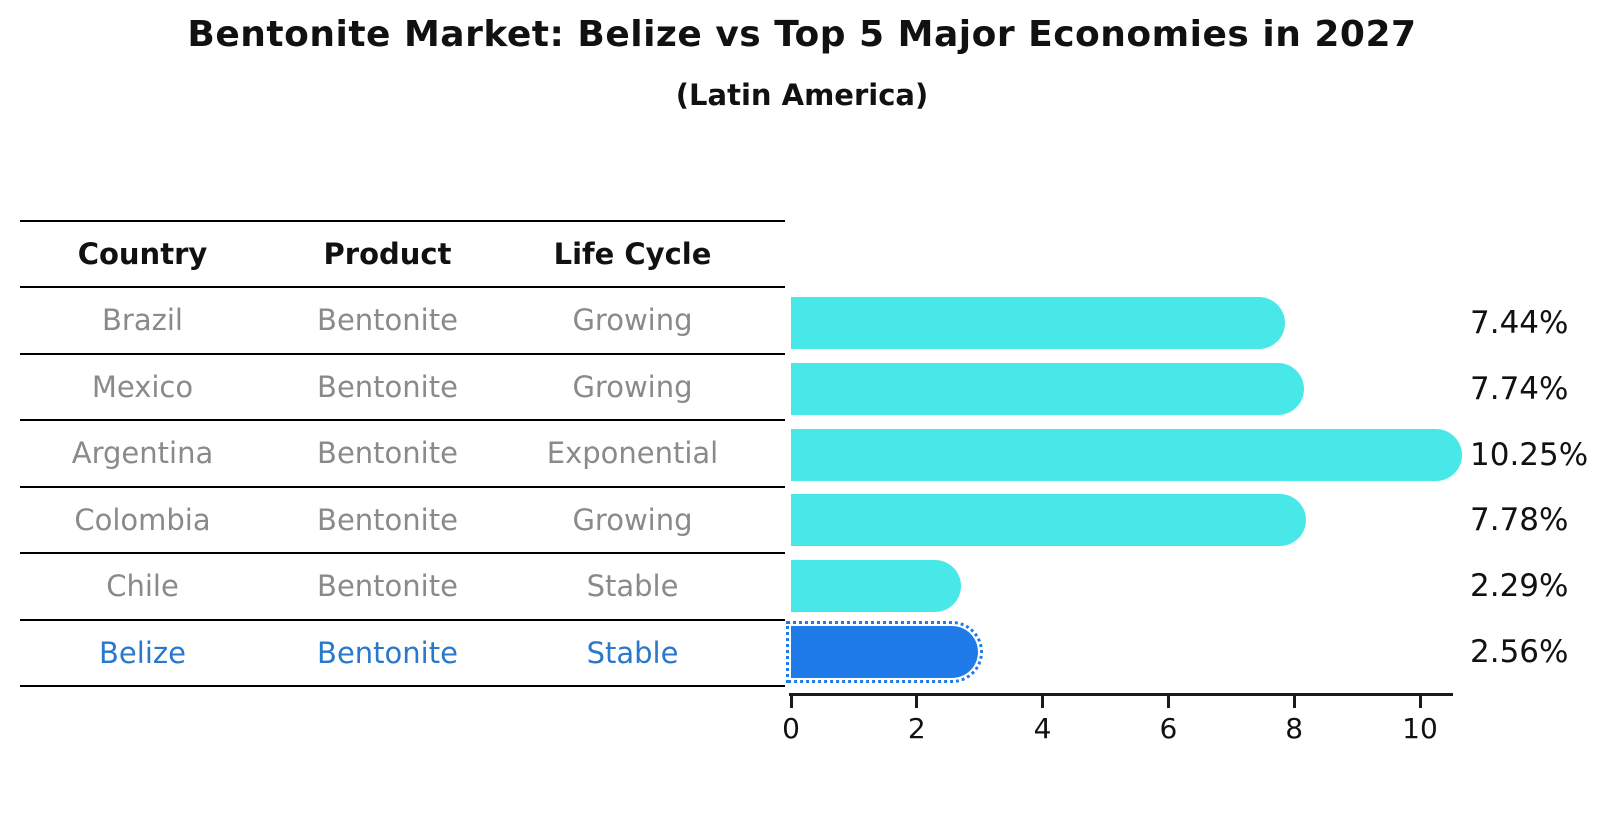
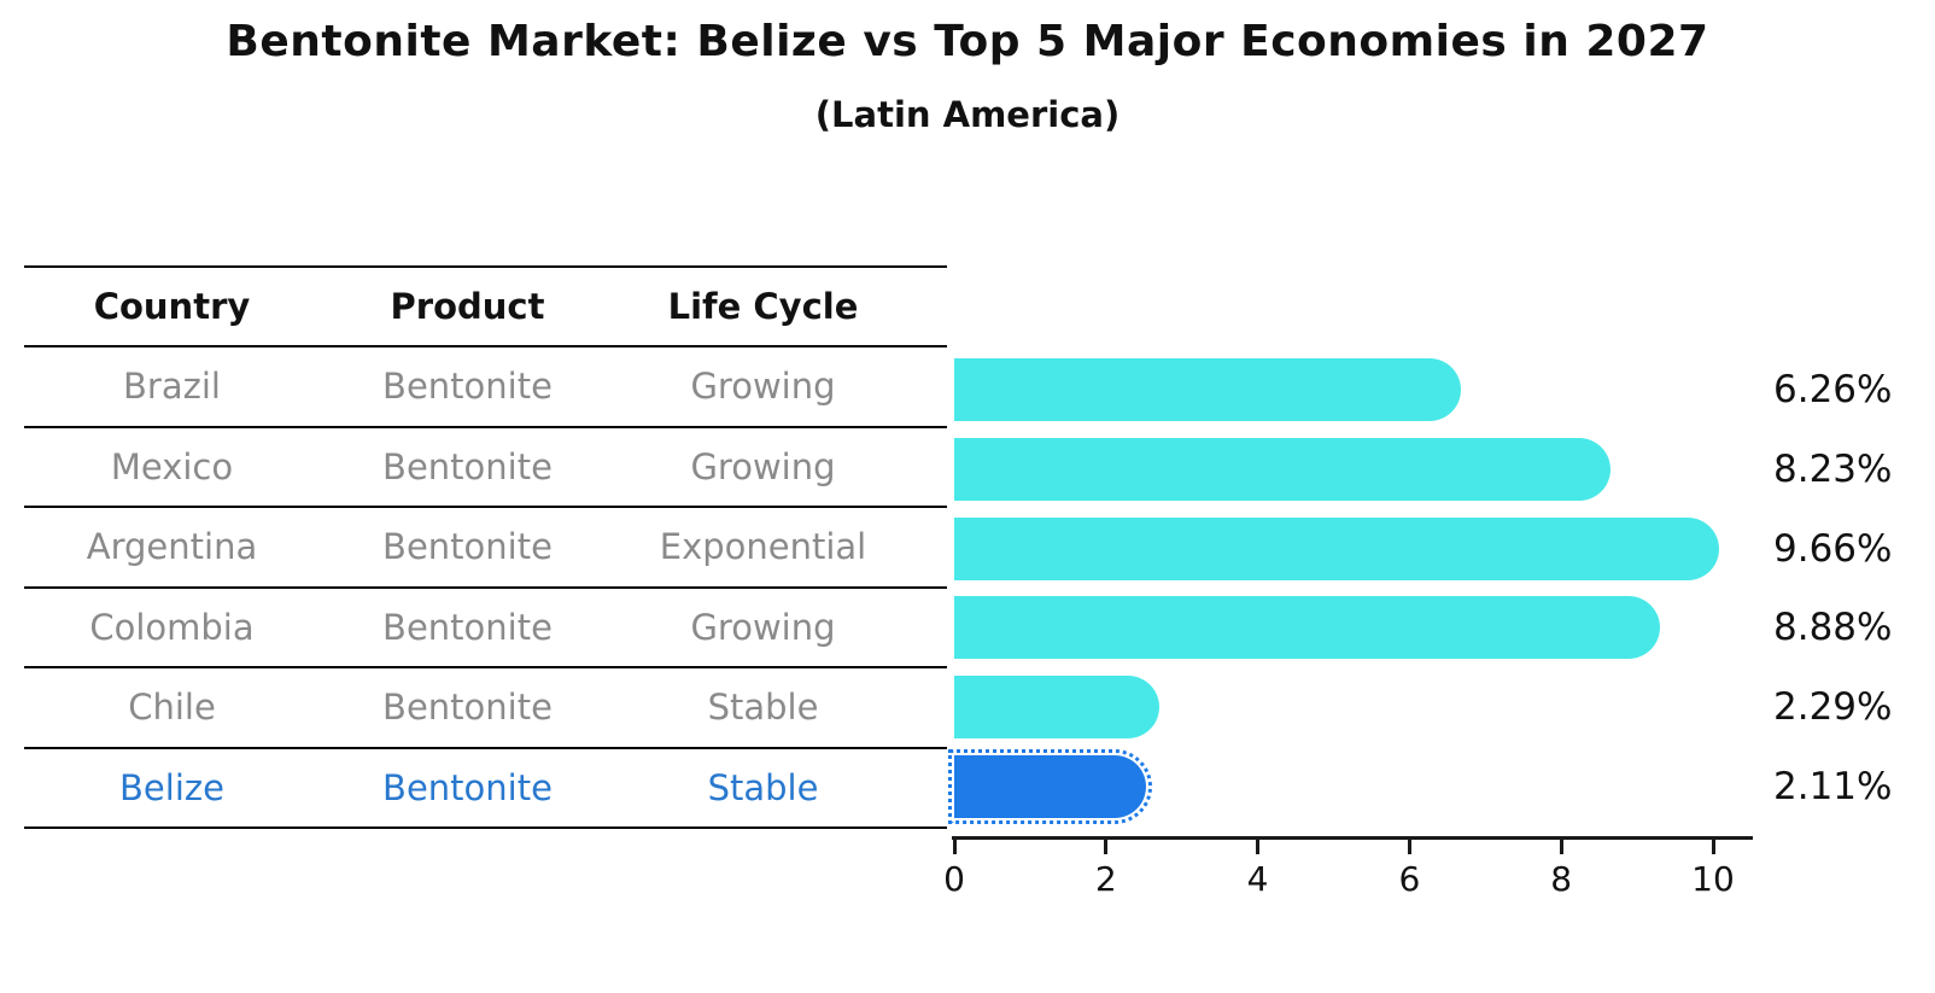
Brazil: 7.44% -> 6.26%
Mexico: 7.74% -> 8.23%
Argentina: 10.25% -> 9.66%
Colombia: 7.78% -> 8.88%
Belize: 2.56% -> 2.11%
